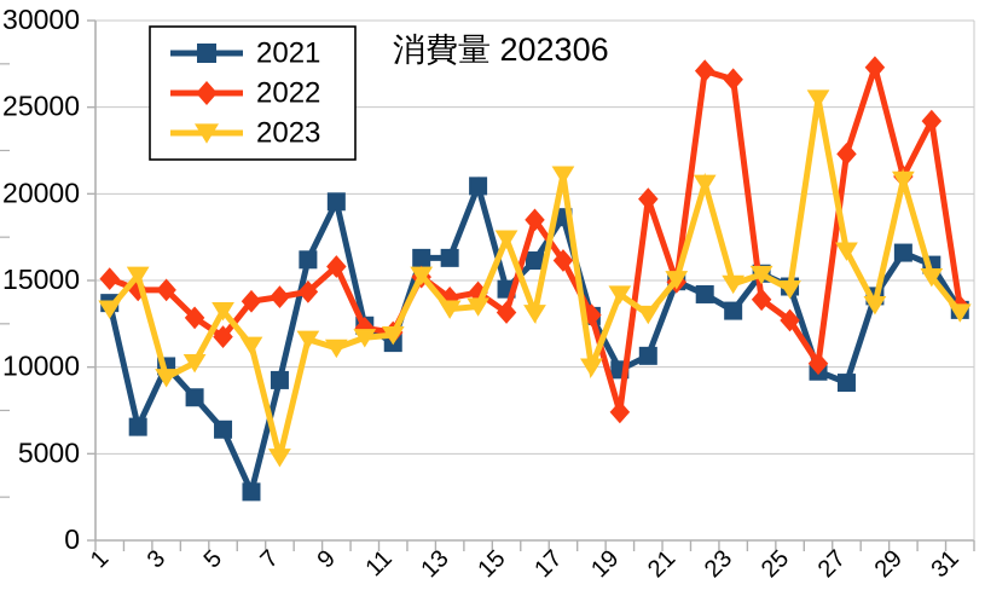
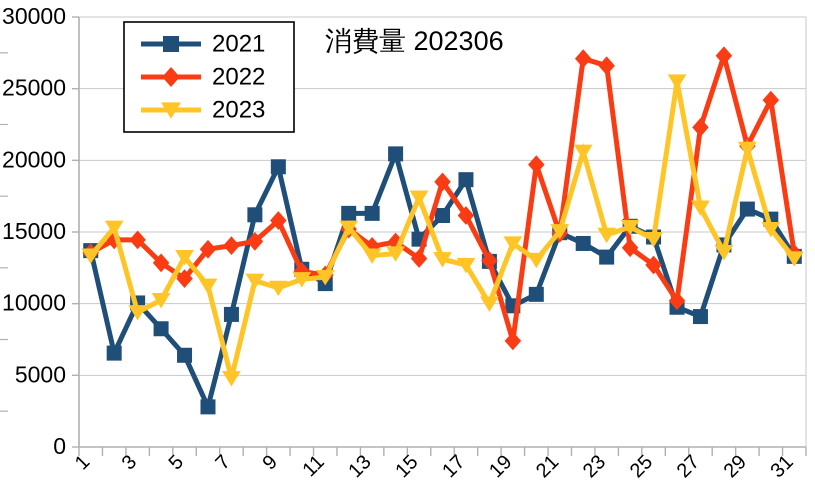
2022/1: 15100 -> 13600
2023/17: 21100 -> 12700
